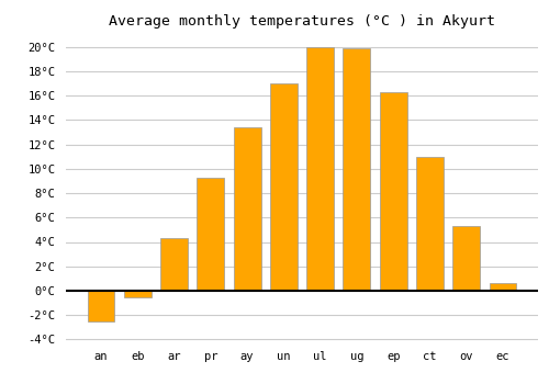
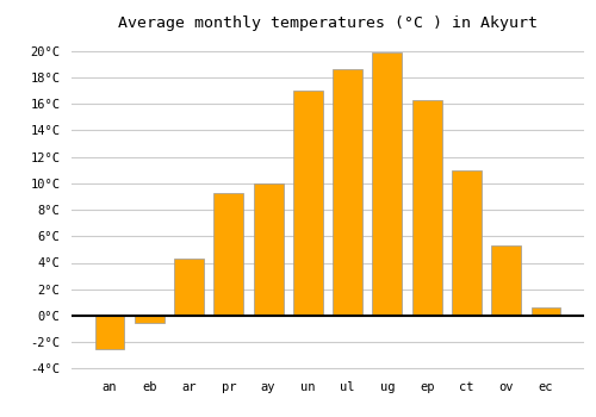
ay: 13.4°C -> 10.0°C
ul: 20.0°C -> 18.6°C
